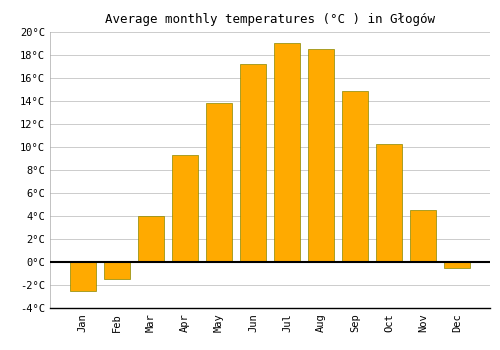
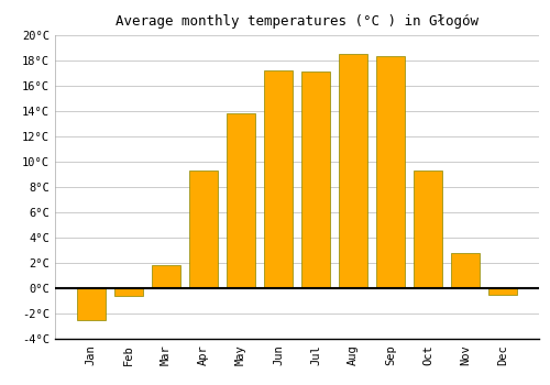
Feb: -1.5°C -> -0.6°C
Mar: 4.0°C -> 1.8°C
Jul: 19.0°C -> 17.1°C
Sep: 14.8°C -> 18.3°C
Oct: 10.2°C -> 9.3°C
Nov: 4.5°C -> 2.8°C
